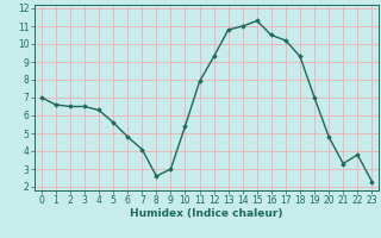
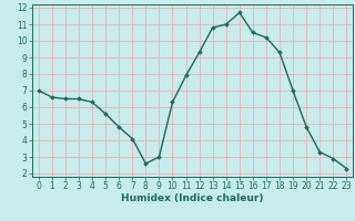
10: 5.4 -> 6.3
15: 11.3 -> 11.7
22: 3.8 -> 2.9
